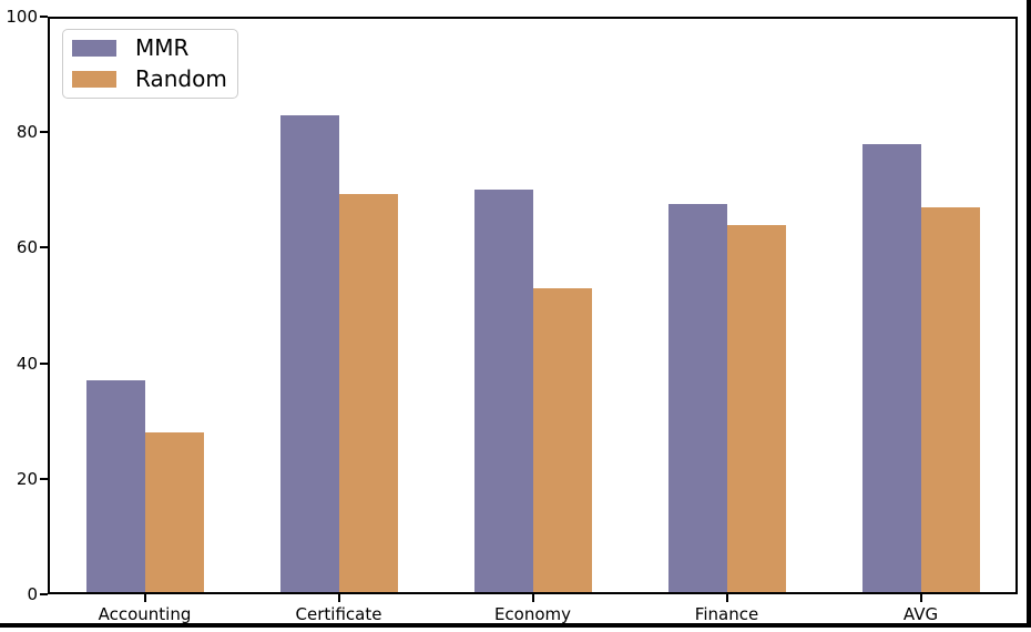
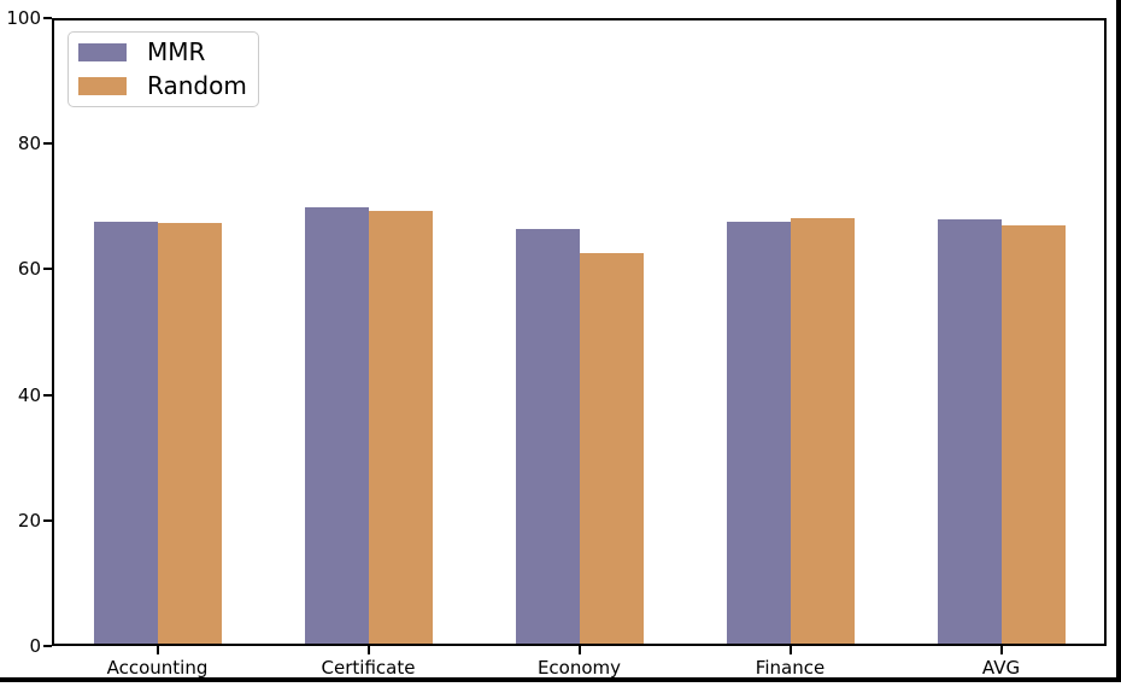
MMR/Accounting: 37 -> 68
Random/Accounting: 28 -> 67
MMR/Certificate: 83 -> 70
MMR/Economy: 70 -> 66
Random/Economy: 53 -> 62
Random/Finance: 64 -> 68
MMR/AVG: 78 -> 68
